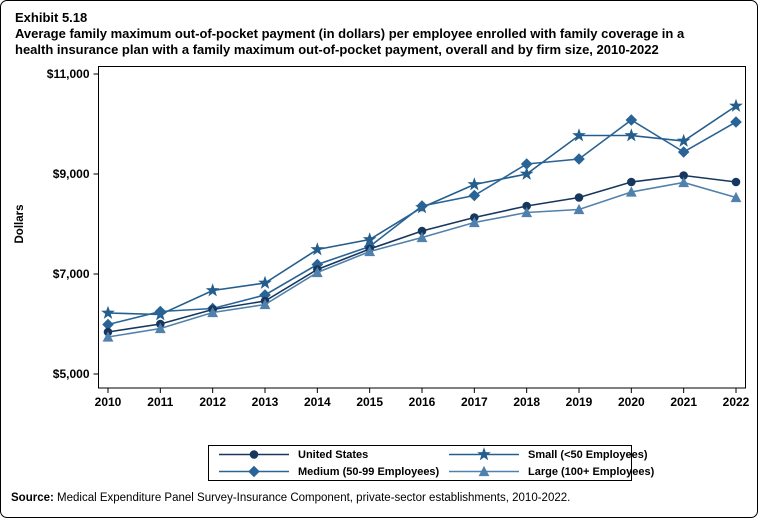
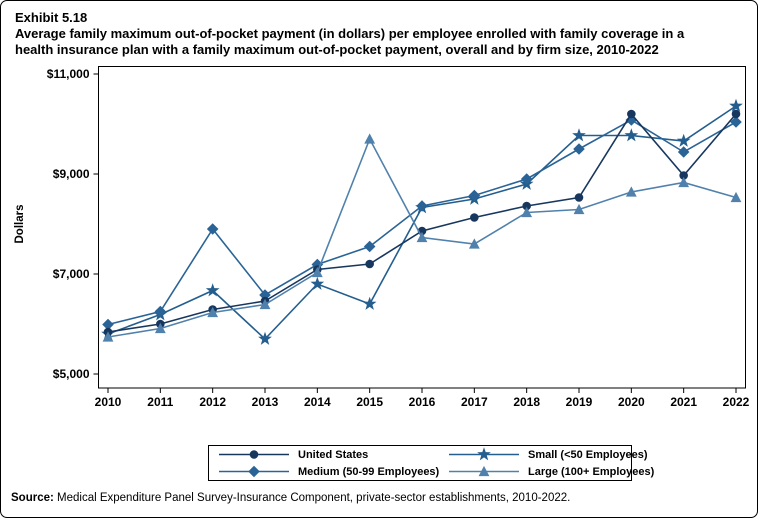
Small (<50 Employees)/2010: $6200 -> $5800
Medium (50-99 Employees)/2012: $6300 -> $7900
Small (<50 Employees)/2013: $6800 -> $5700
Small (<50 Employees)/2014: $7500 -> $6800
Small (<50 Employees)/2015: $7700 -> $6400
United States/2015: $7500 -> $7200
Large (100+ Employees)/2015: $7400 -> $9700
Small (<50 Employees)/2017: $8800 -> $8500
Large (100+ Employees)/2017: $8000 -> $7600
Small (<50 Employees)/2018: $9000 -> $8800
Medium (50-99 Employees)/2018: $9200 -> $8900
Medium (50-99 Employees)/2019: $9300 -> $9500
United States/2020: $8800 -> $10200
United States/2022: $8800 -> $10200
